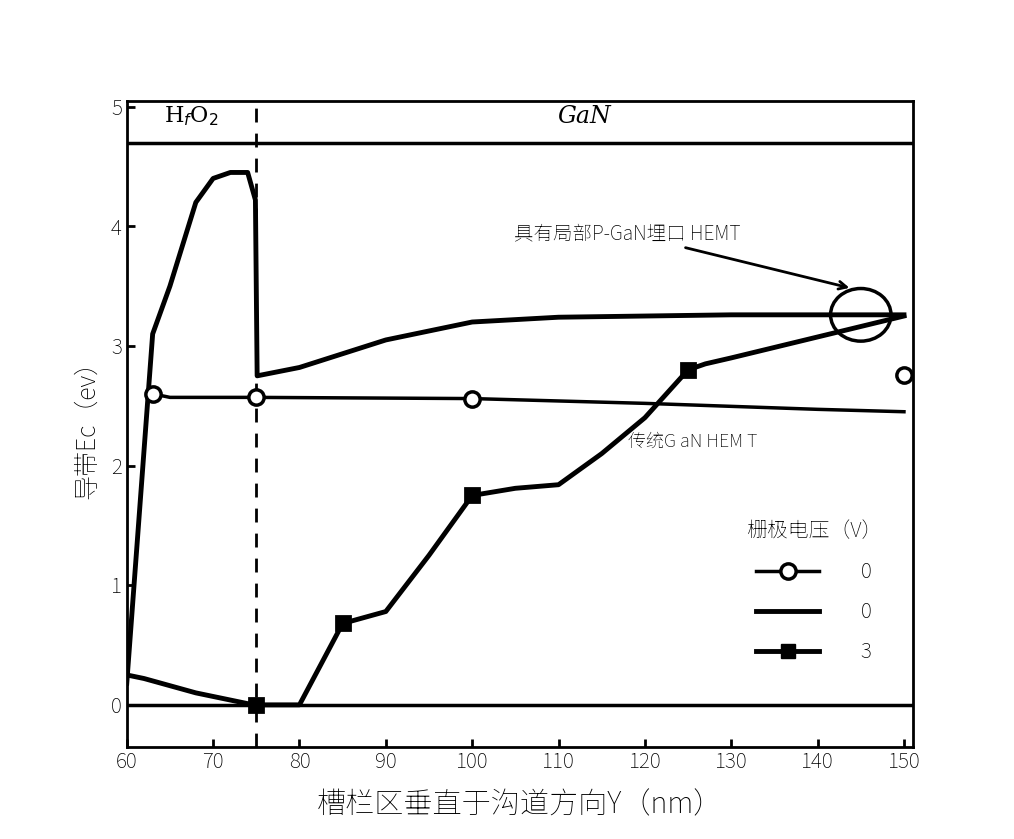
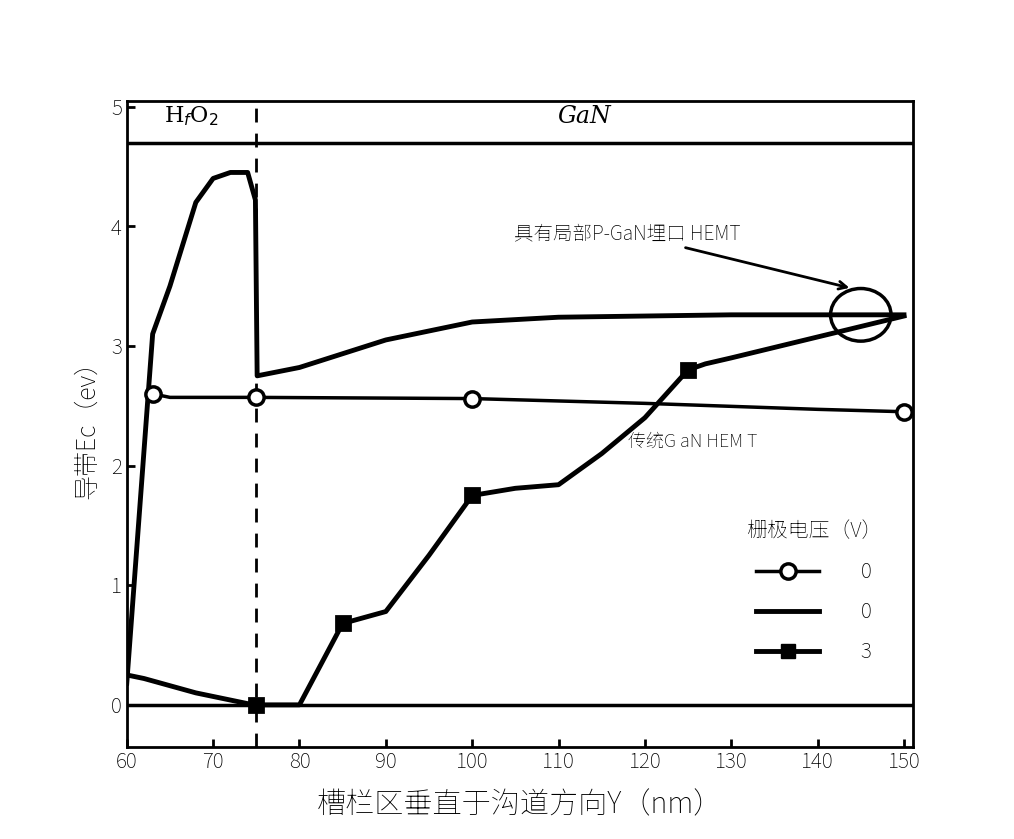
0/150: 2.76 -> 2.45
